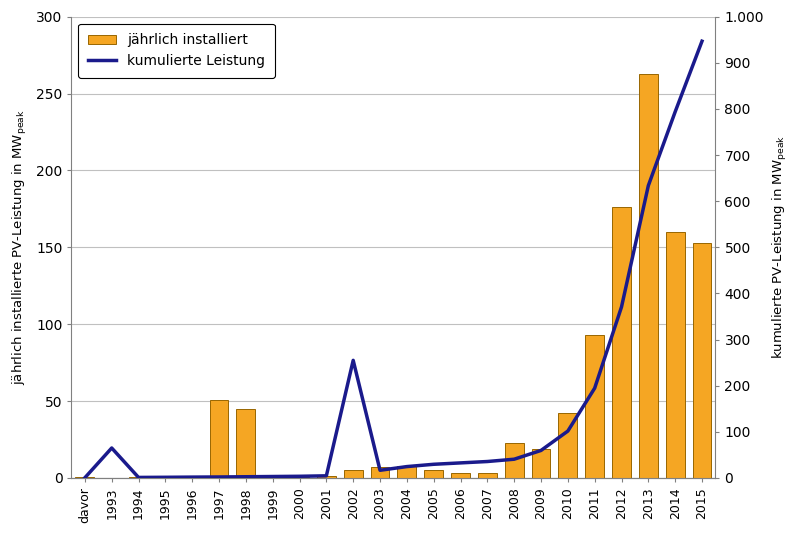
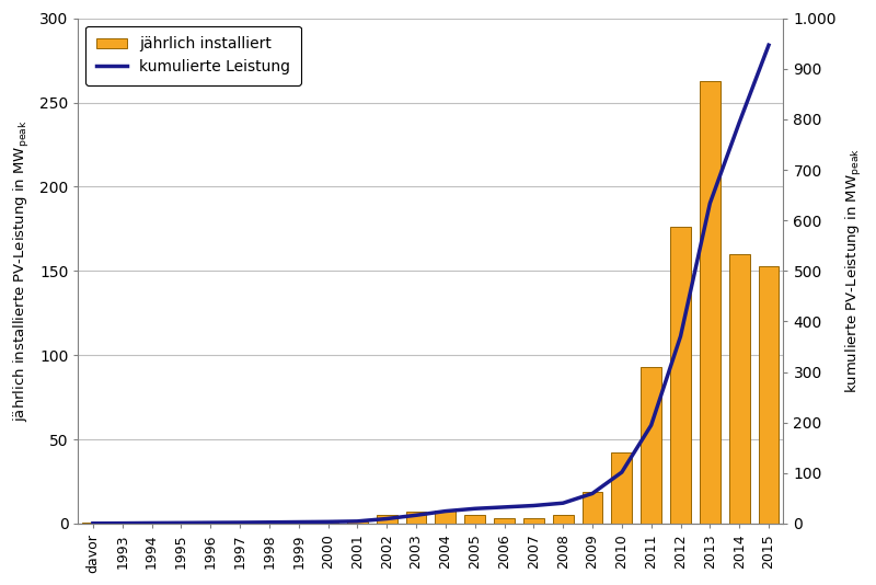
kumulierte Leistung/1993: 65 -> 1
jährlich installiert/1997: 51 -> 0
jährlich installiert/1998: 45 -> 0
kumulierte Leistung/2002: 255 -> 10
jährlich installiert/2008: 23 -> 5
